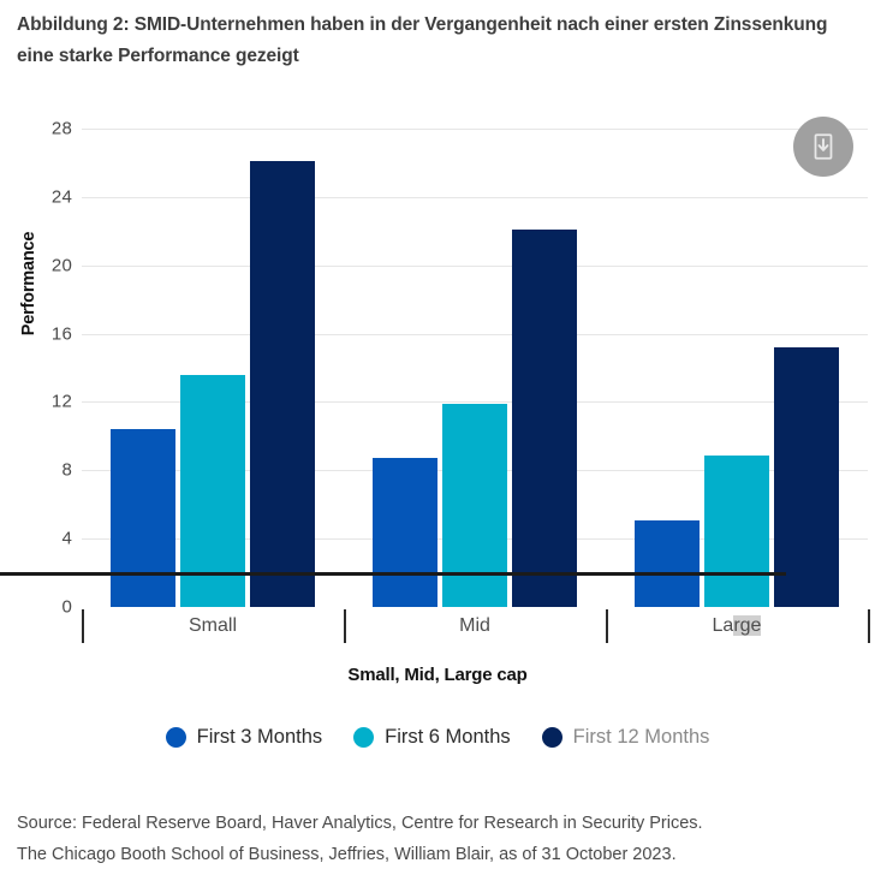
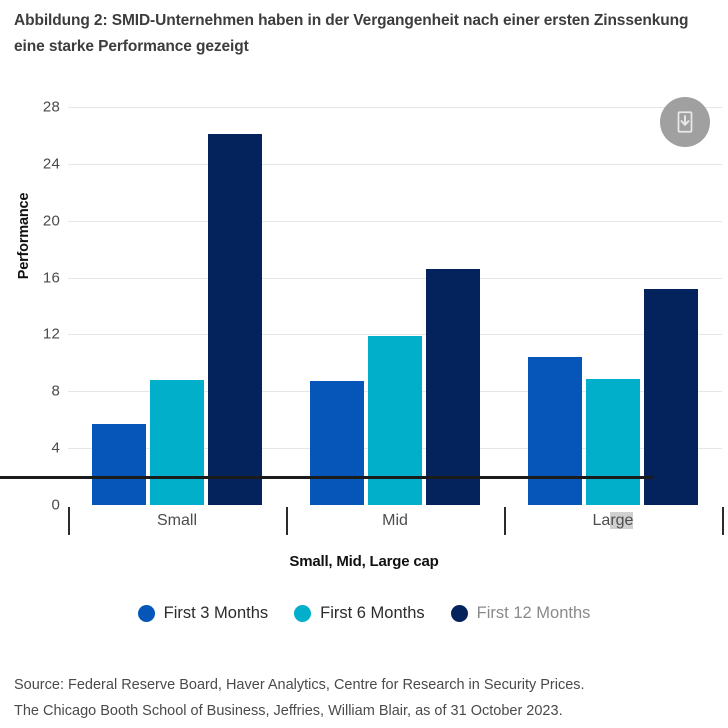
First 3 Months/Small: 10.4 -> 5.7
First 6 Months/Small: 13.6 -> 8.8
First 12 Months/Mid: 22.1 -> 16.6
First 3 Months/Large: 5.1 -> 10.4
